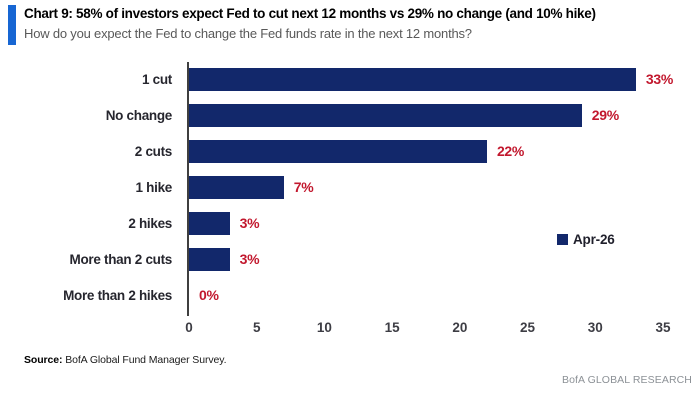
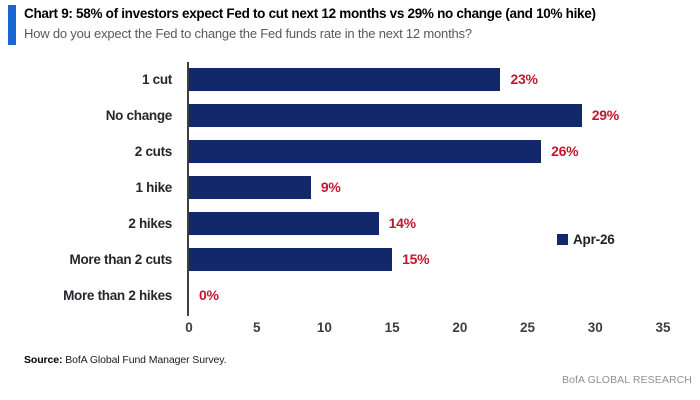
1 cut: 33% -> 23%
2 cuts: 22% -> 26%
1 hike: 7% -> 9%
2 hikes: 3% -> 14%
More than 2 cuts: 3% -> 15%
